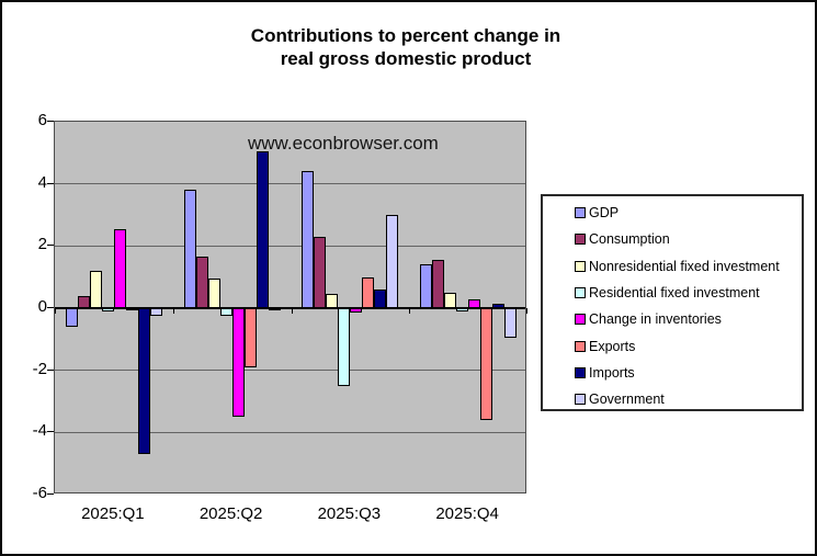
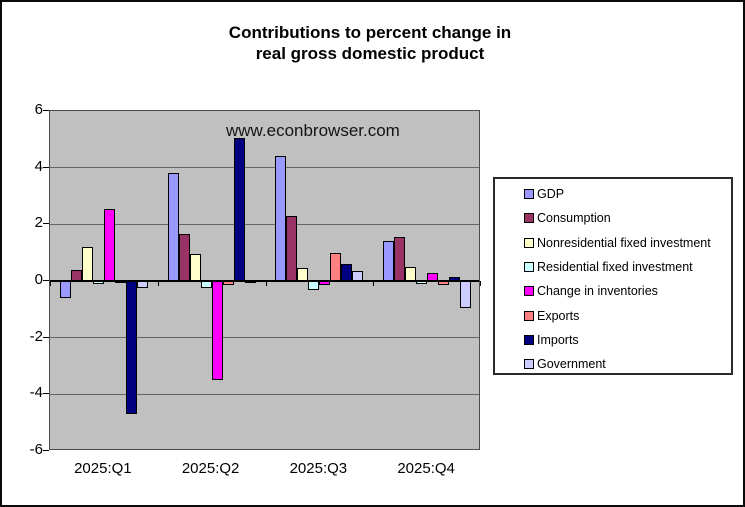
Exports/2025:Q2: -1.9 -> -0.1
Residential fixed investment/2025:Q3: -2.5 -> -0.3
Government/2025:Q3: 3.0 -> 0.3
Exports/2025:Q4: -3.6 -> -0.1
